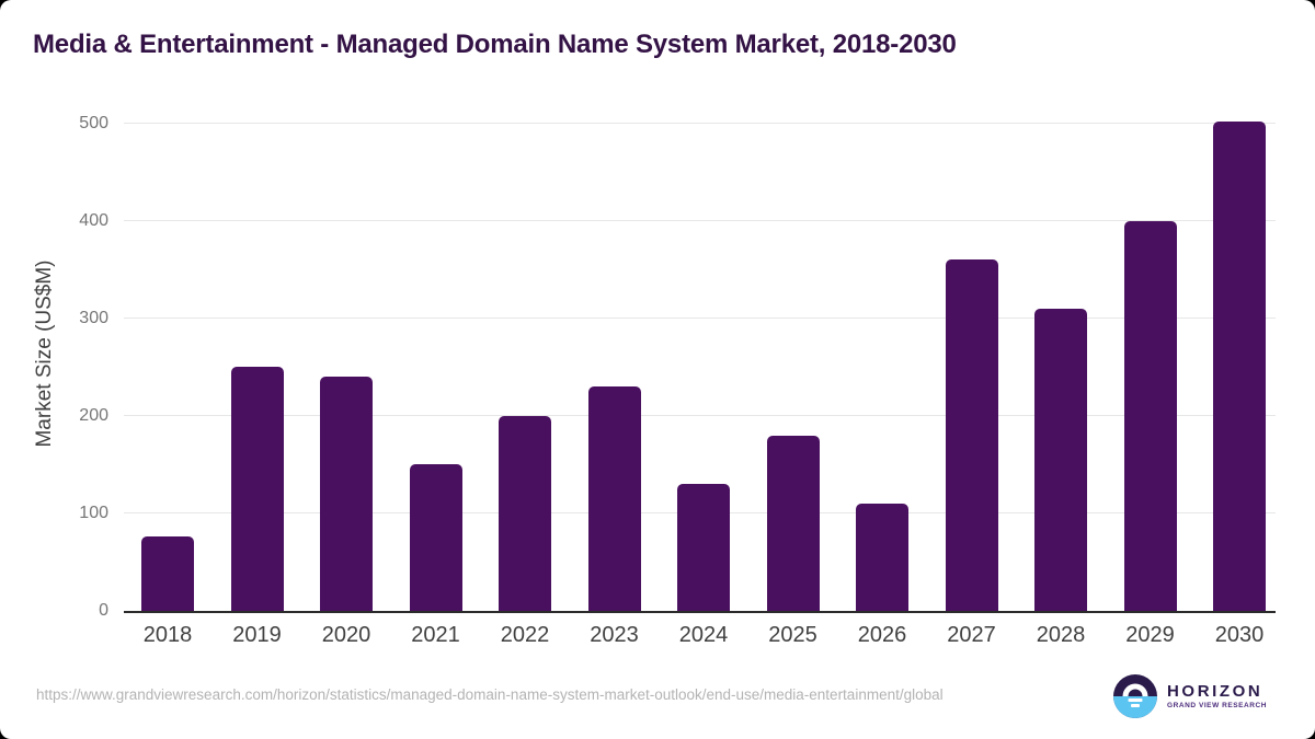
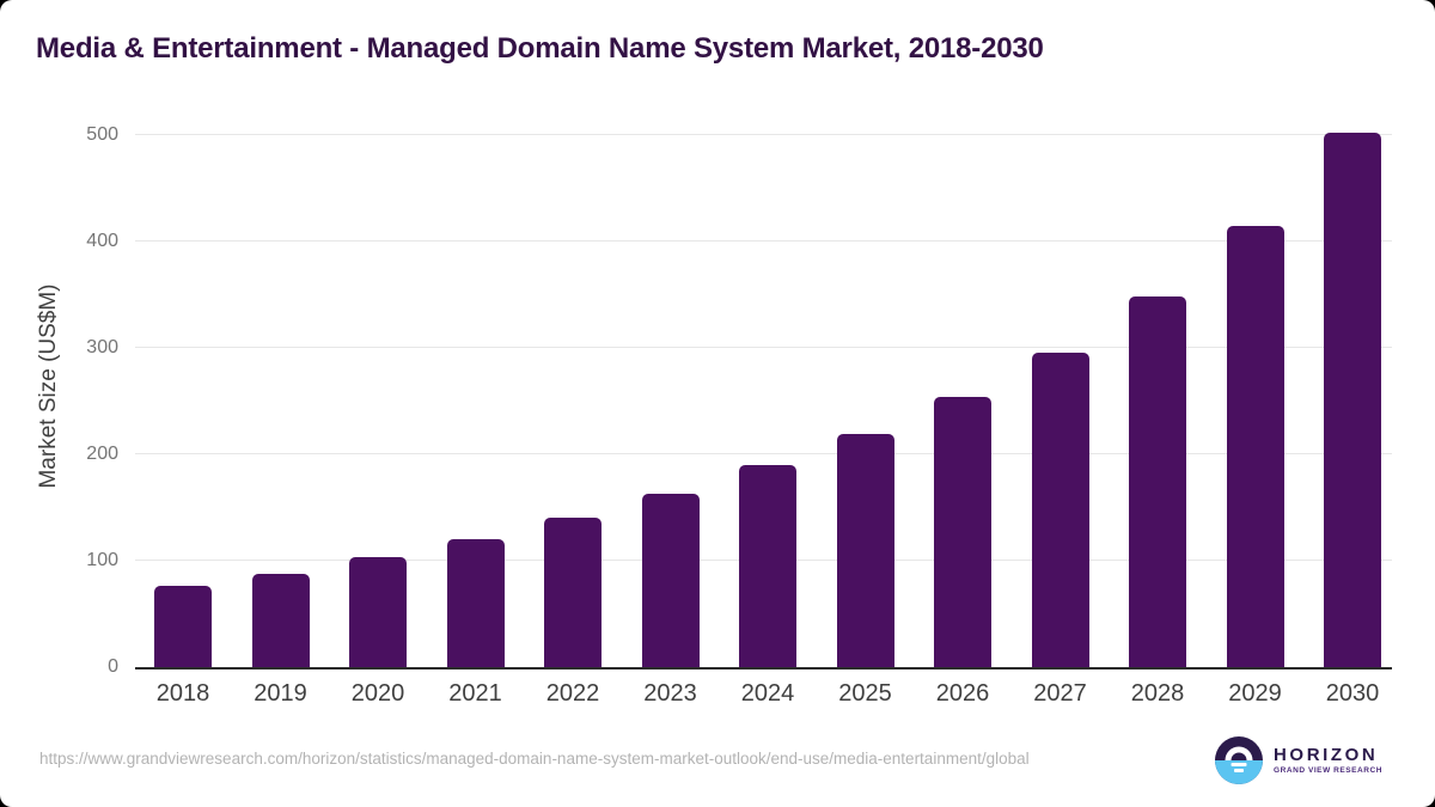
2019: 250 -> 90
2020: 240 -> 100
2021: 150 -> 120
2022: 200 -> 140
2023: 230 -> 160
2024: 130 -> 190
2025: 180 -> 220
2026: 110 -> 250
2027: 360 -> 300
2028: 310 -> 350
2029: 400 -> 410
